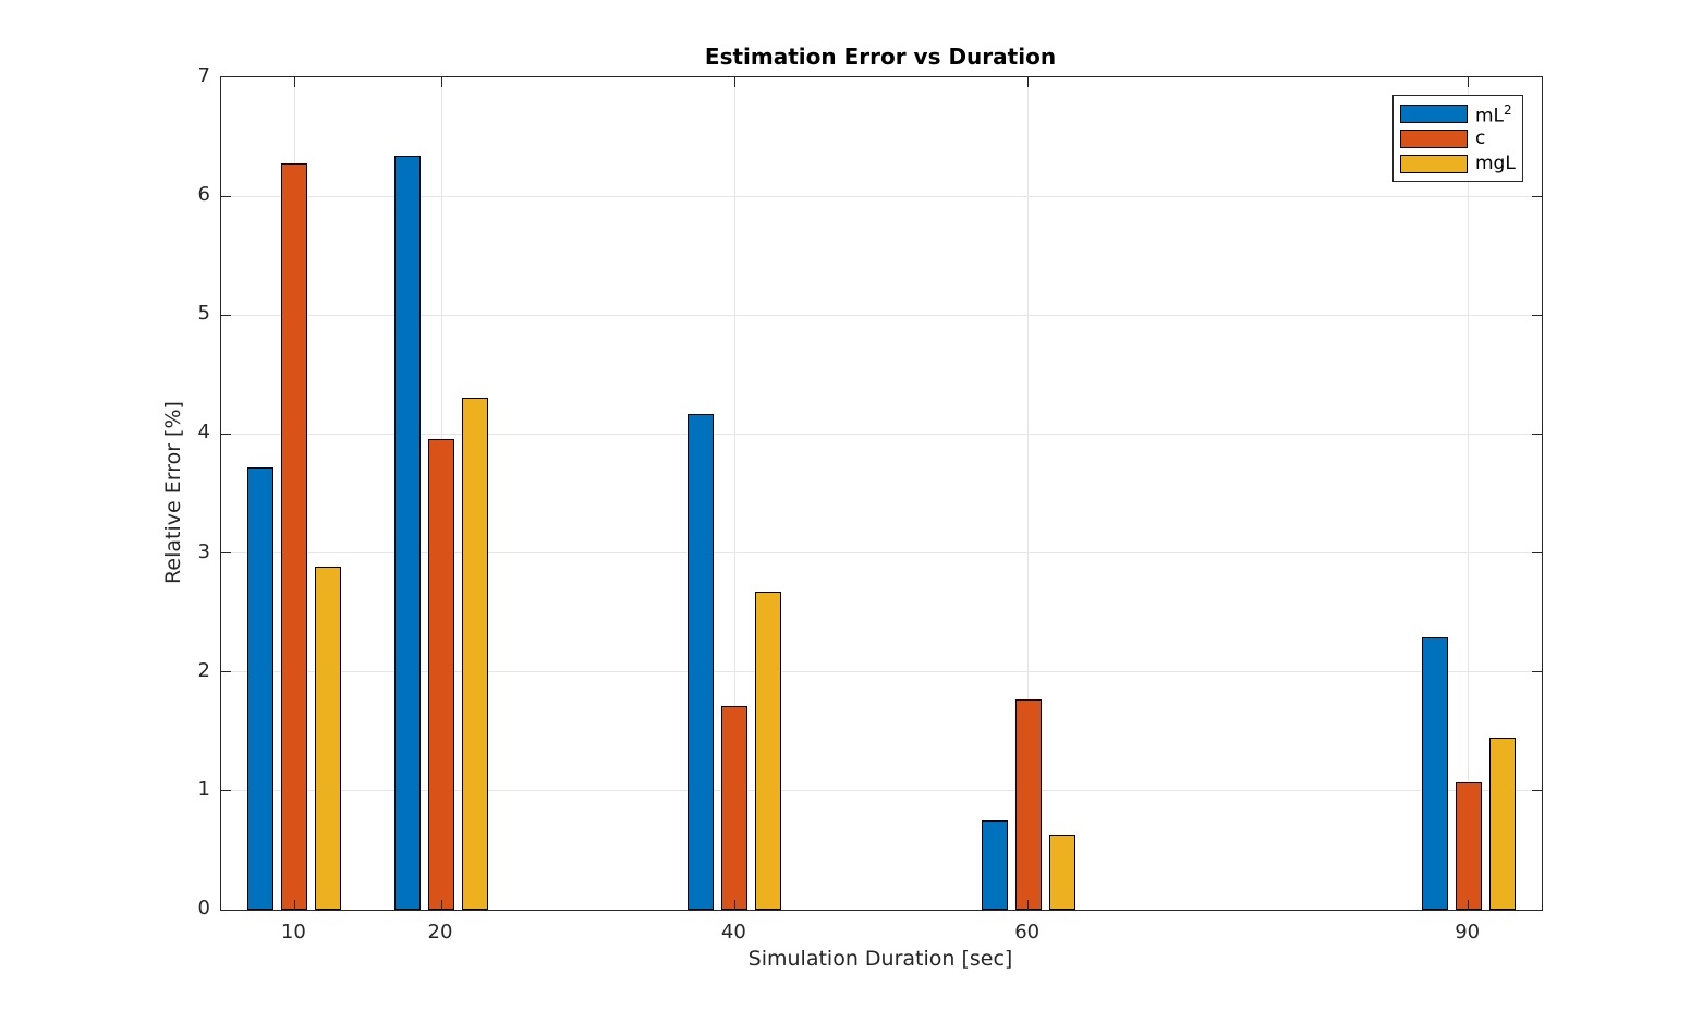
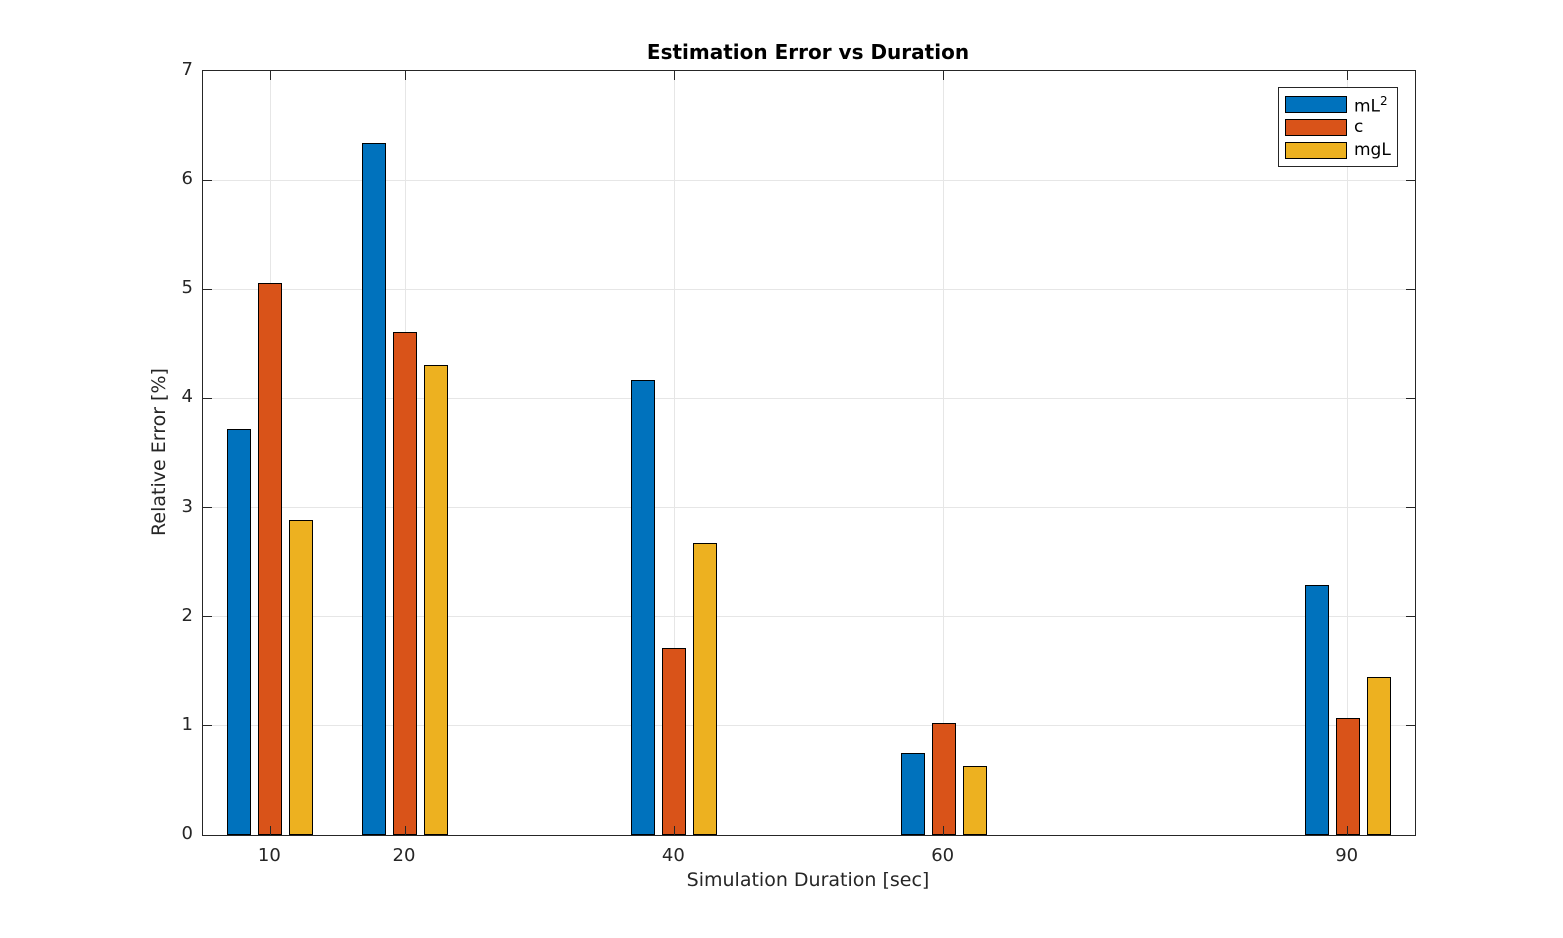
c/10: 6.28 -> 5.06
c/20: 3.96 -> 4.61
c/60: 1.77 -> 1.03
